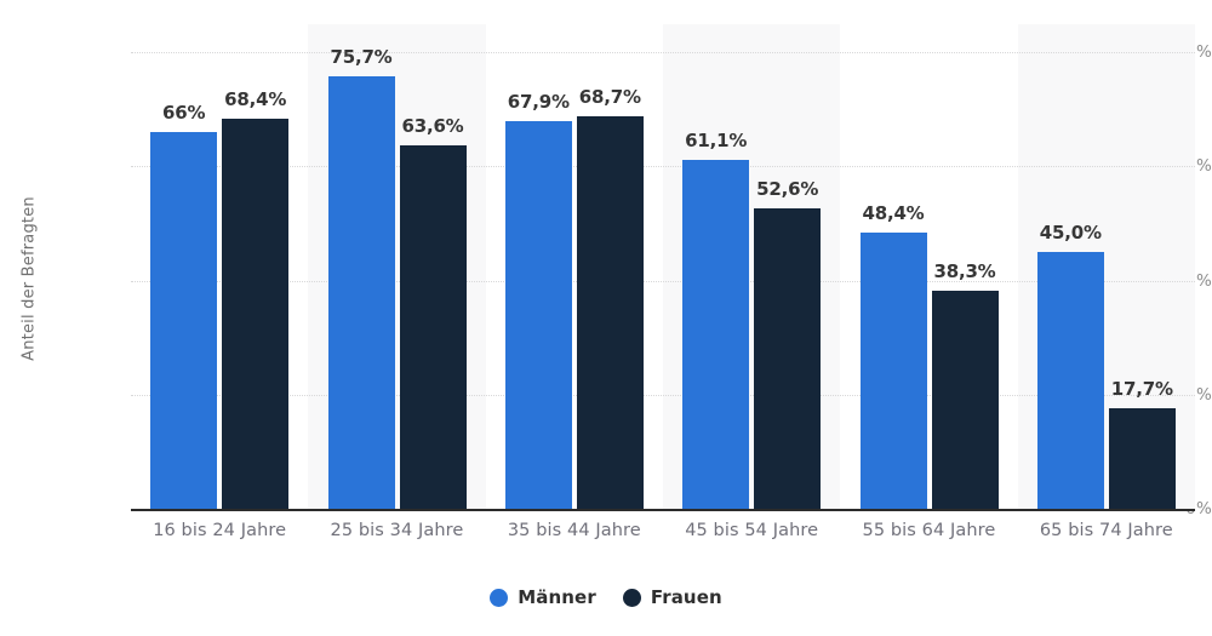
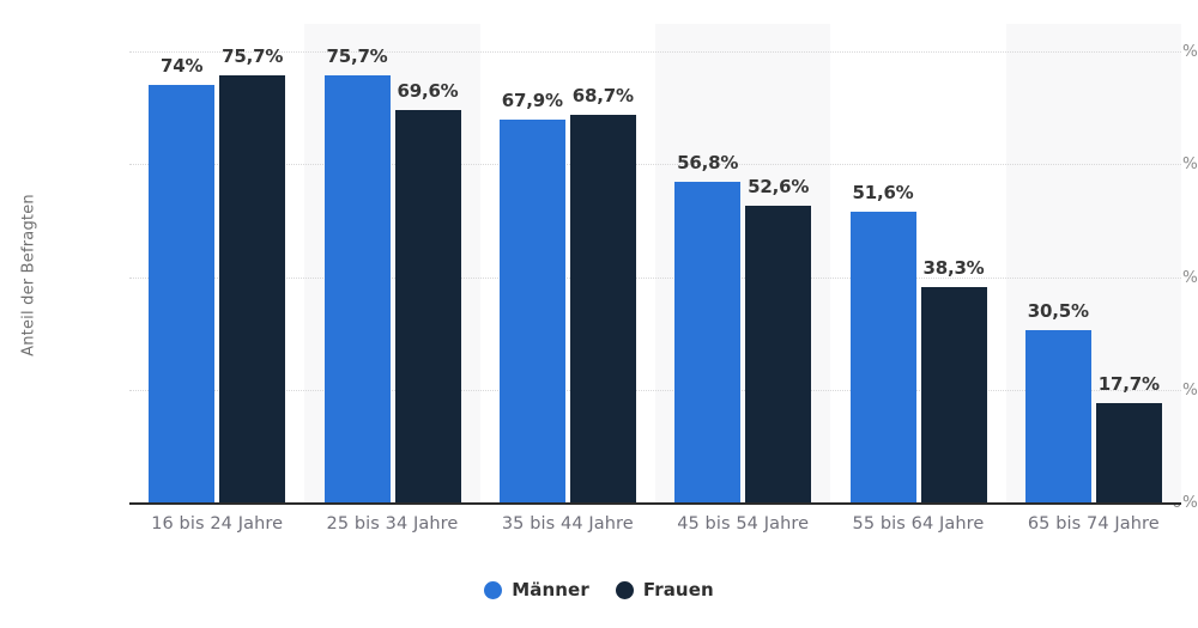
Männer/16 bis 24 Jahre: 66% -> 74%
Frauen/16 bis 24 Jahre: 68,4% -> 75,7%
Frauen/25 bis 34 Jahre: 63,6% -> 69,6%
Männer/45 bis 54 Jahre: 61,1% -> 56,8%
Männer/55 bis 64 Jahre: 48,4% -> 51,6%
Männer/65 bis 74 Jahre: 45,0% -> 30,5%
